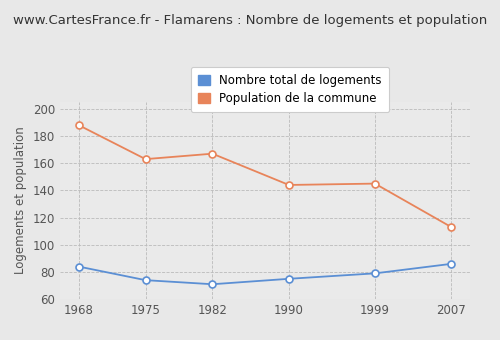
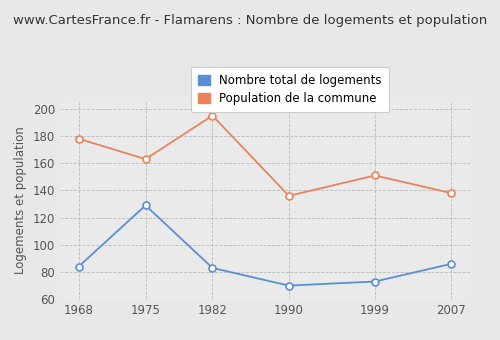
Population de la commune/1968: 188 -> 178
Nombre total de logements/1975: 74 -> 129
Nombre total de logements/1982: 71 -> 83
Population de la commune/1982: 167 -> 195
Nombre total de logements/1990: 75 -> 70
Population de la commune/1990: 144 -> 136
Nombre total de logements/1999: 79 -> 73
Population de la commune/1999: 145 -> 151
Population de la commune/2007: 113 -> 138
